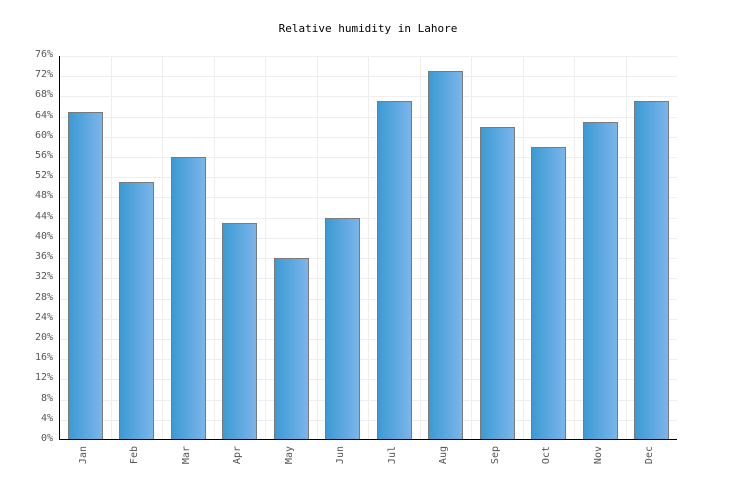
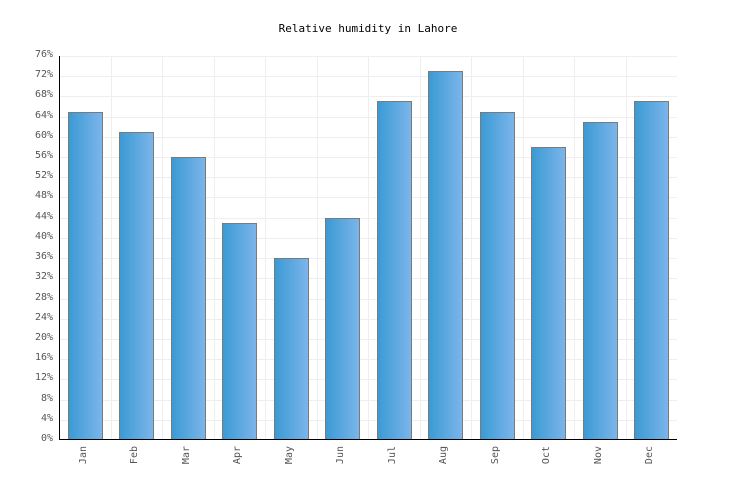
Feb: 51% -> 61%
Sep: 62% -> 65%
